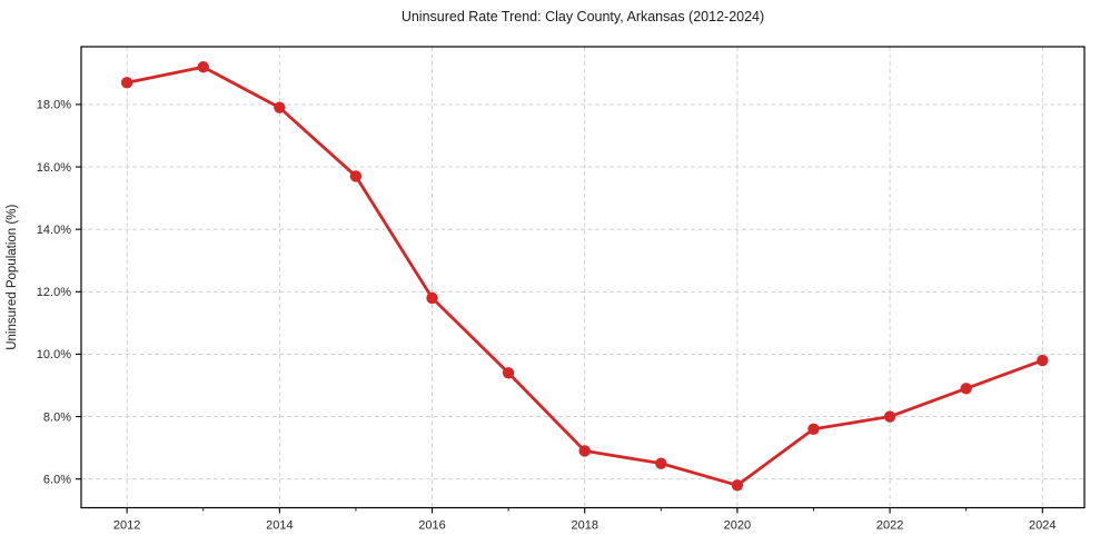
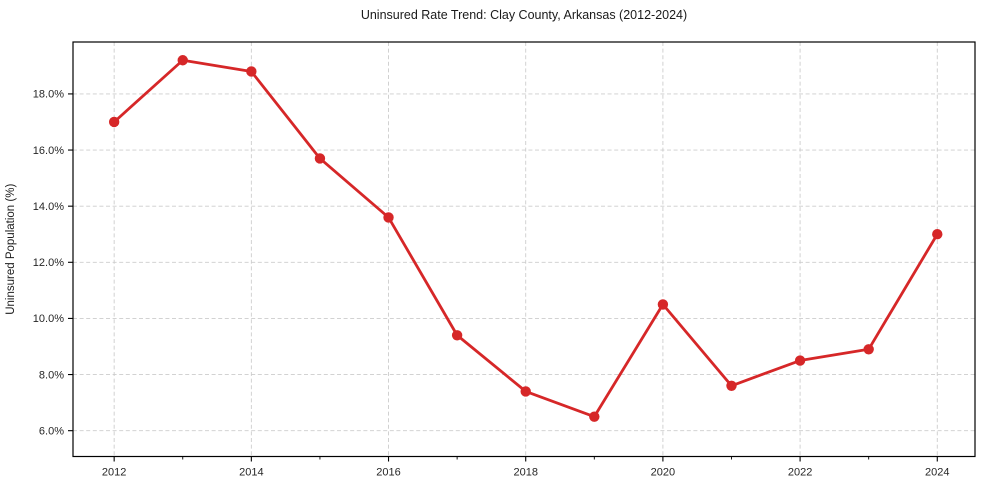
2012: 18.7% -> 17.0%
2014: 17.9% -> 18.8%
2016: 11.8% -> 13.6%
2018: 6.9% -> 7.4%
2020: 5.8% -> 10.5%
2022: 8.0% -> 8.5%
2024: 9.8% -> 13.0%
